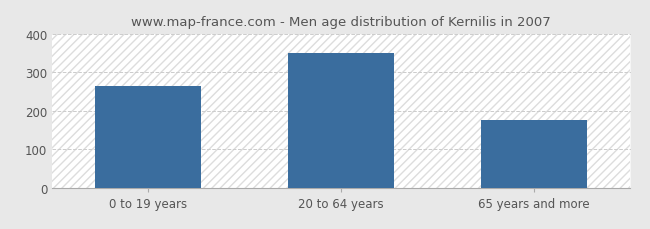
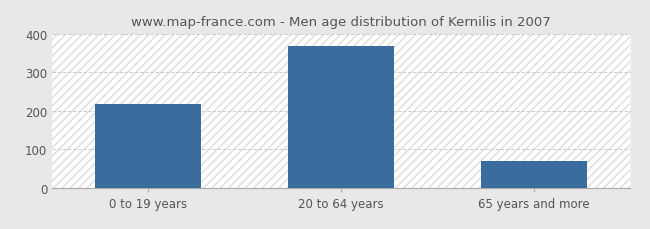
0 to 19 years: 265 -> 218
20 to 64 years: 350 -> 368
65 years and more: 175 -> 68
